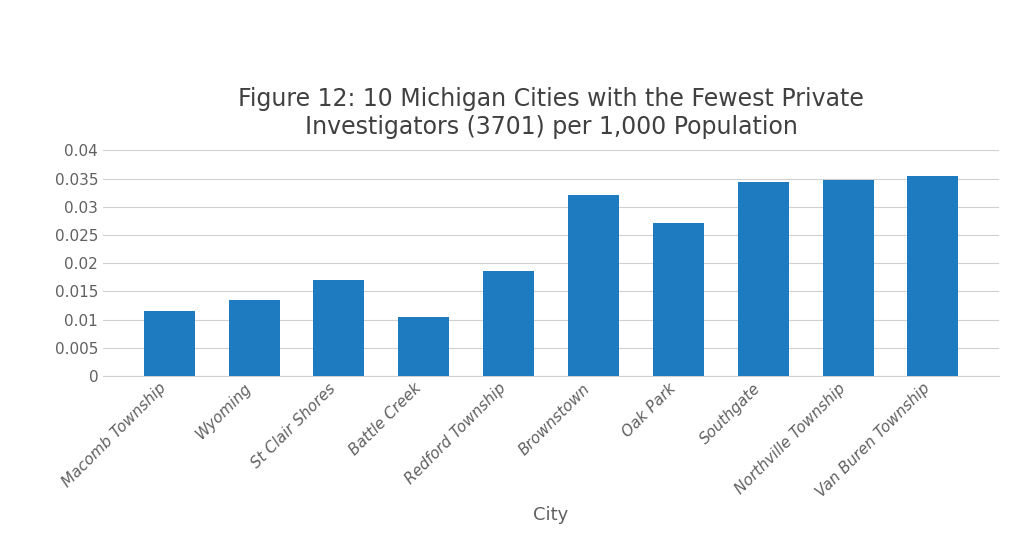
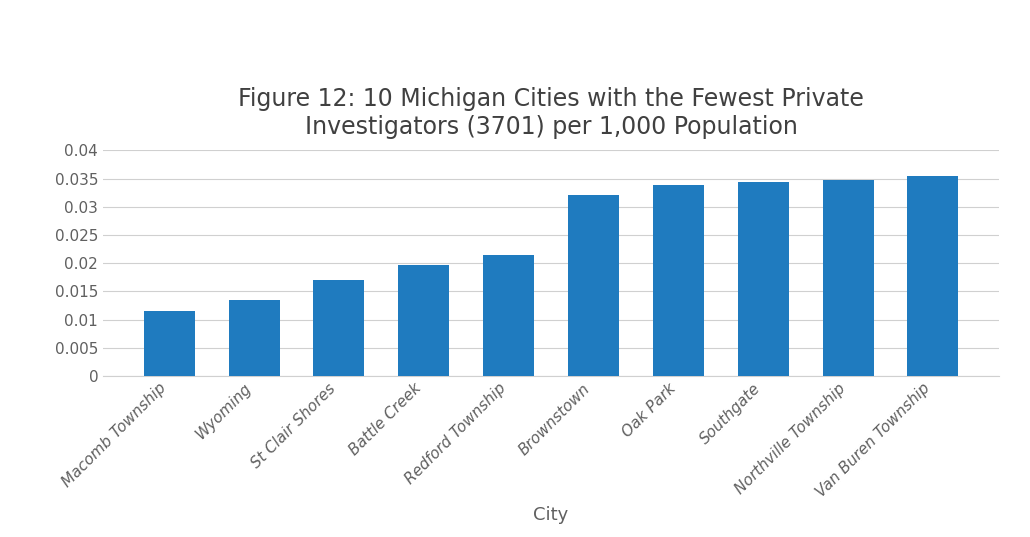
Battle Creek: 0.0104 -> 0.0197
Redford Township: 0.0186 -> 0.0214
Oak Park: 0.0272 -> 0.0338
